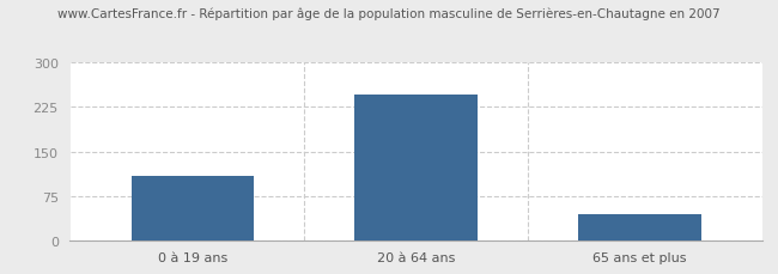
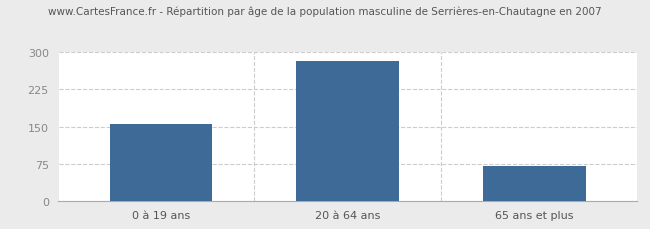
0 à 19 ans: 110 -> 155
20 à 64 ans: 245 -> 282
65 ans et plus: 45 -> 72
